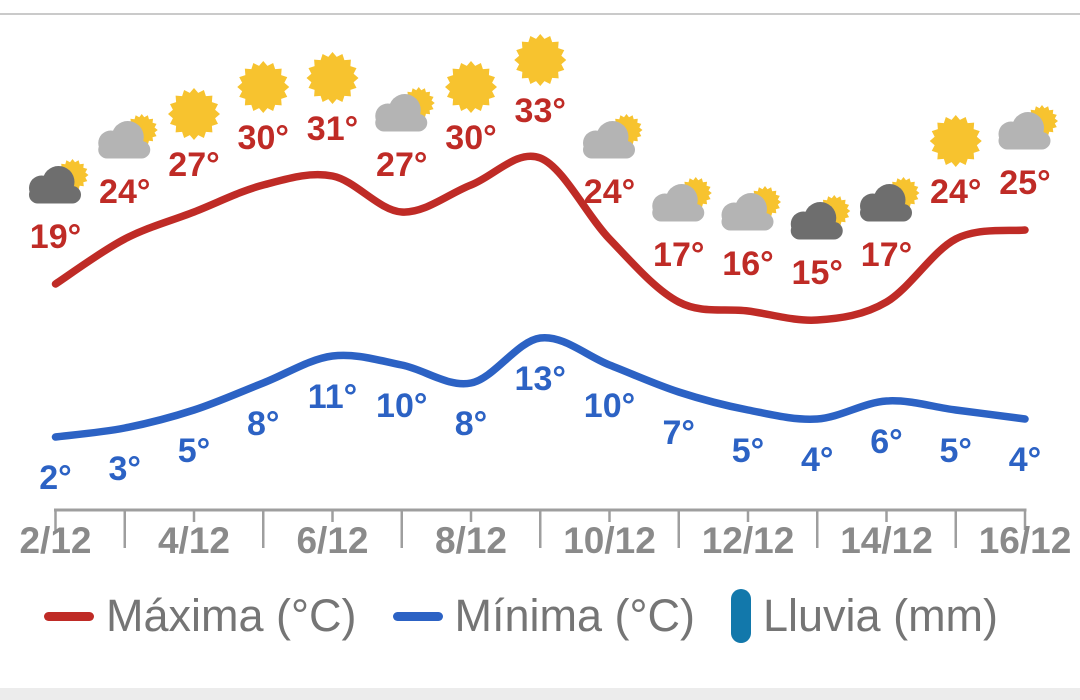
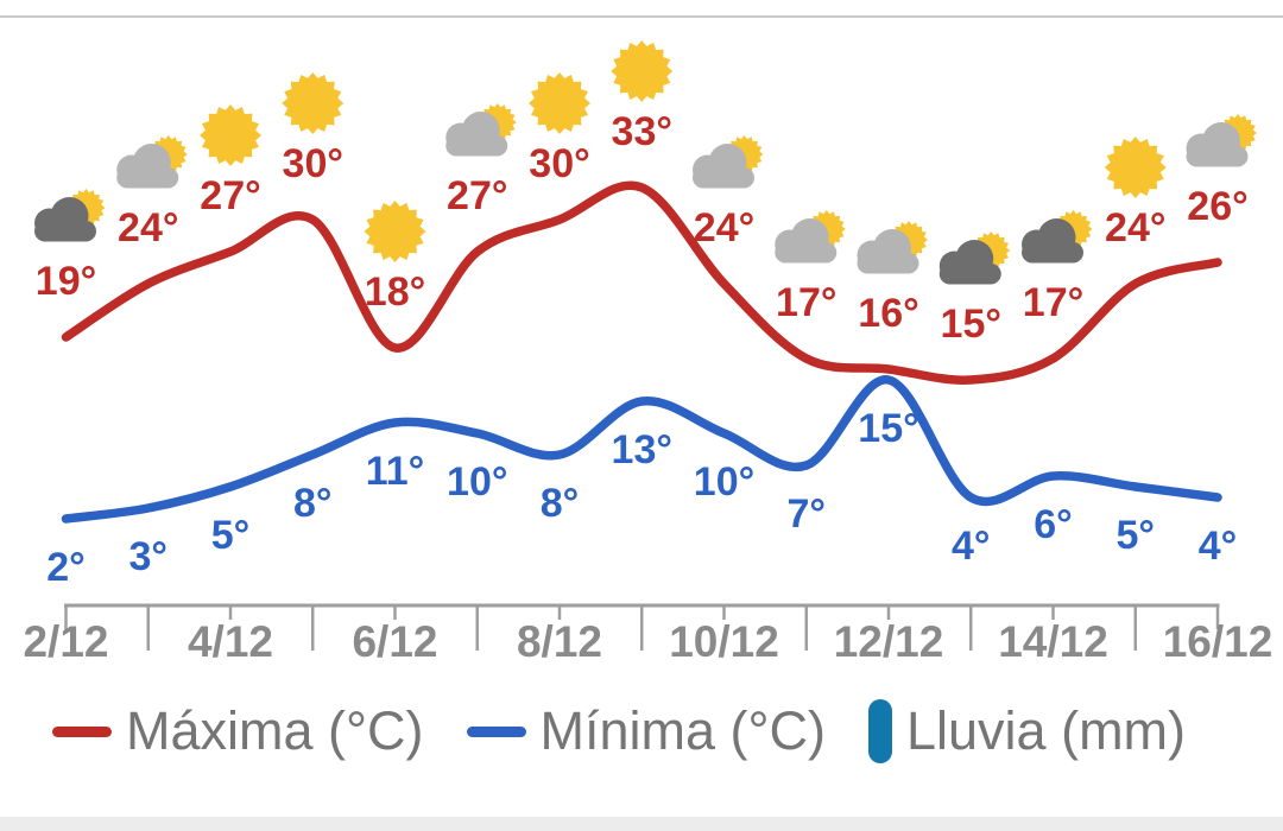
Máxima (°C)/6/12: 31° -> 18°
Mínima (°C)/12/12: 5° -> 15°
Máxima (°C)/16/12: 25° -> 26°
